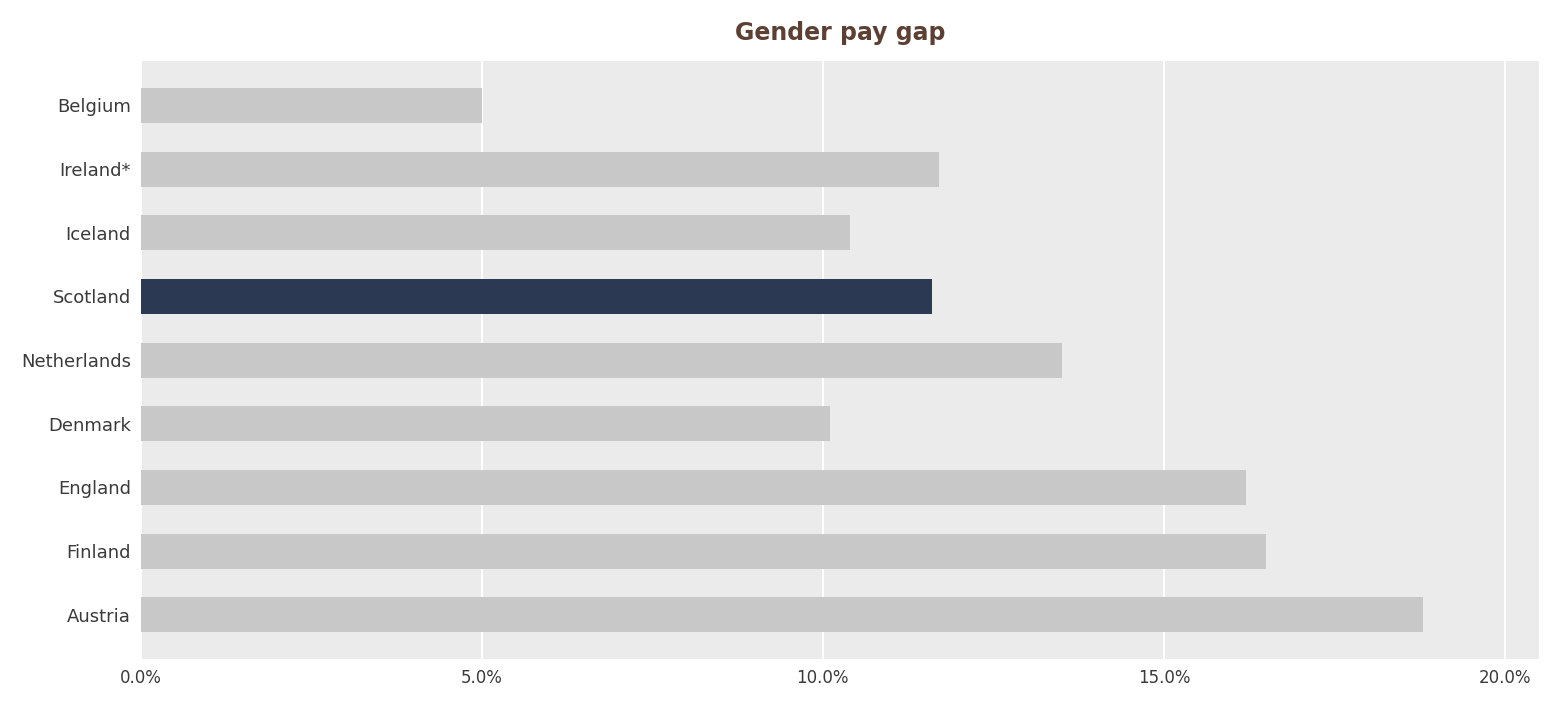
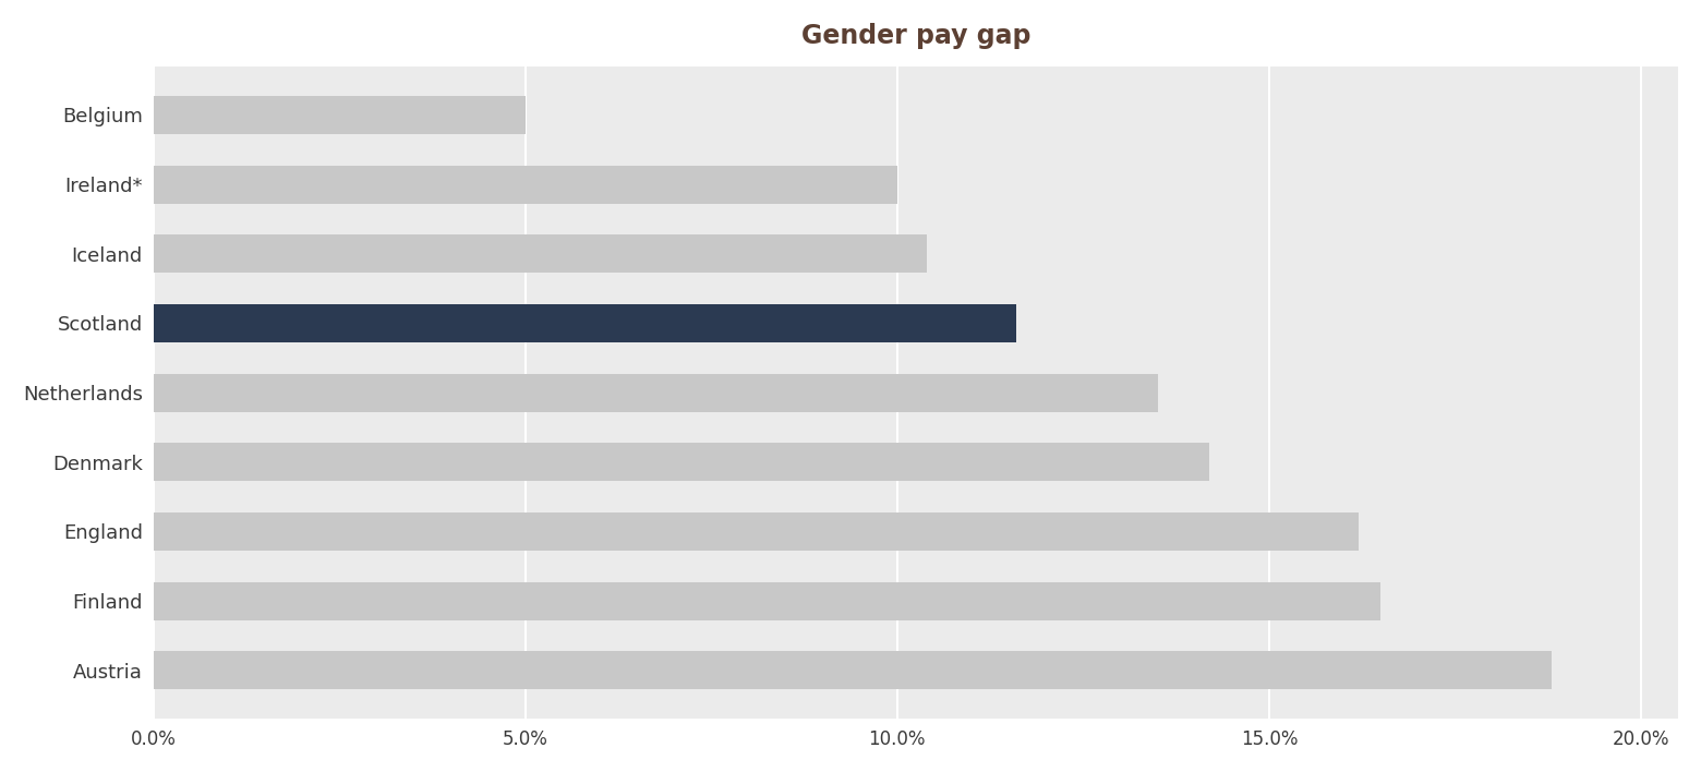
Ireland*: 11.7% -> 10.0%
Denmark: 10.1% -> 14.2%
